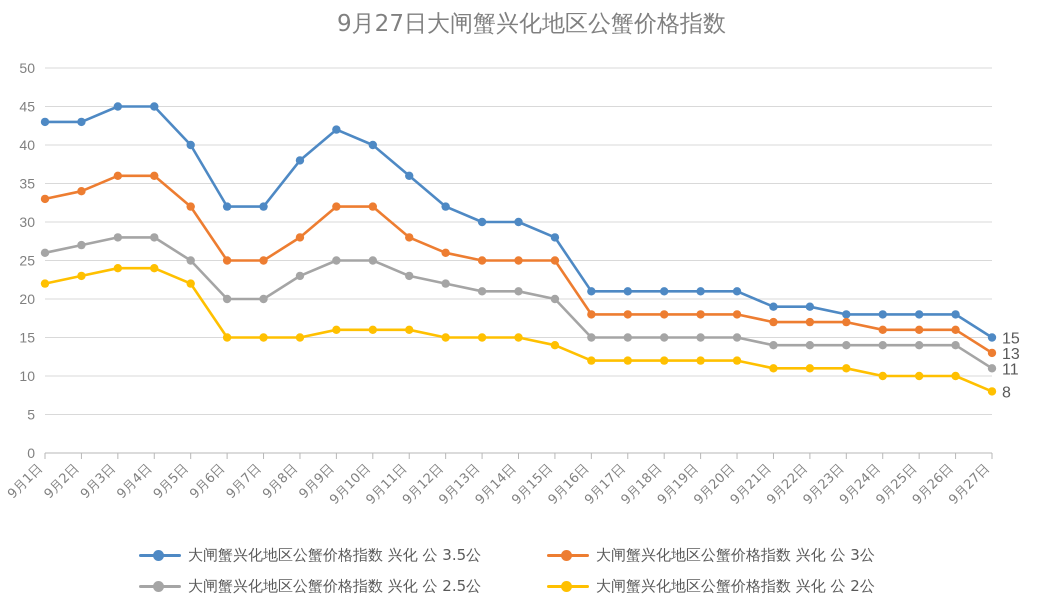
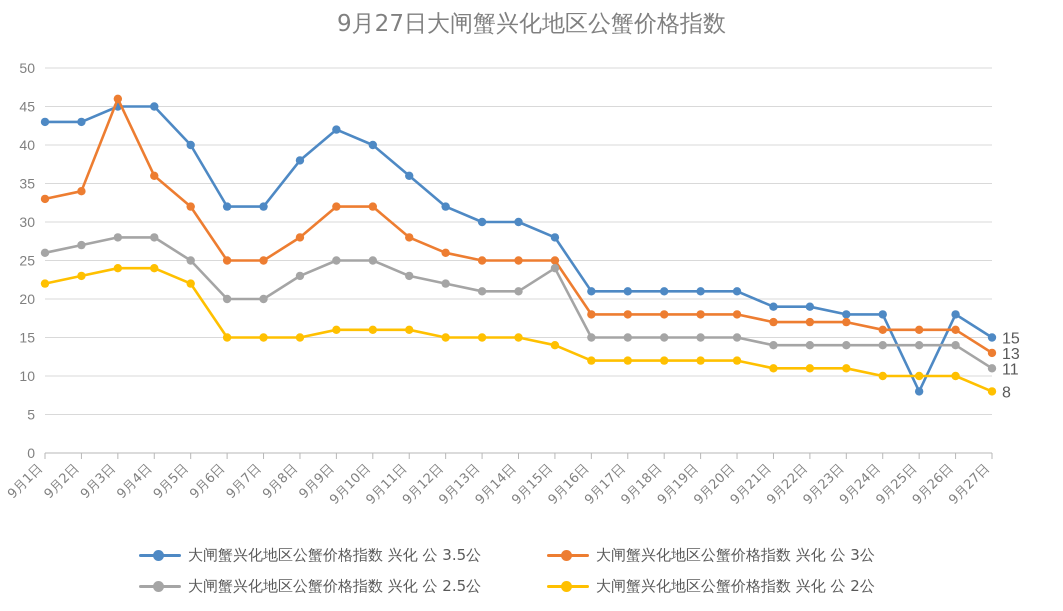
大闸蟹兴化地区公蟹价格指数 兴化 公 3公/9月3日: 36 -> 46
大闸蟹兴化地区公蟹价格指数 兴化 公 2.5公/9月15日: 20 -> 24
大闸蟹兴化地区公蟹价格指数 兴化 公 3.5公/9月25日: 18 -> 8
